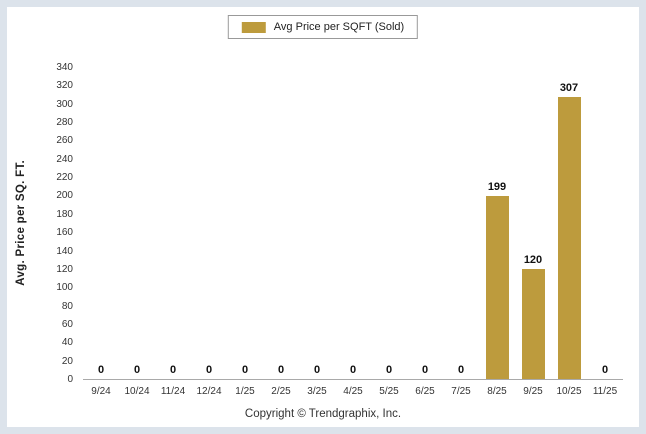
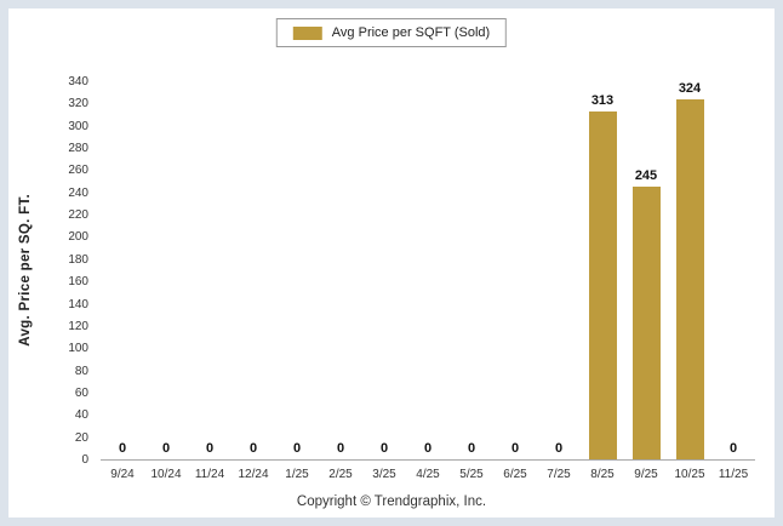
8/25: 199 -> 313
9/25: 120 -> 245
10/25: 307 -> 324
